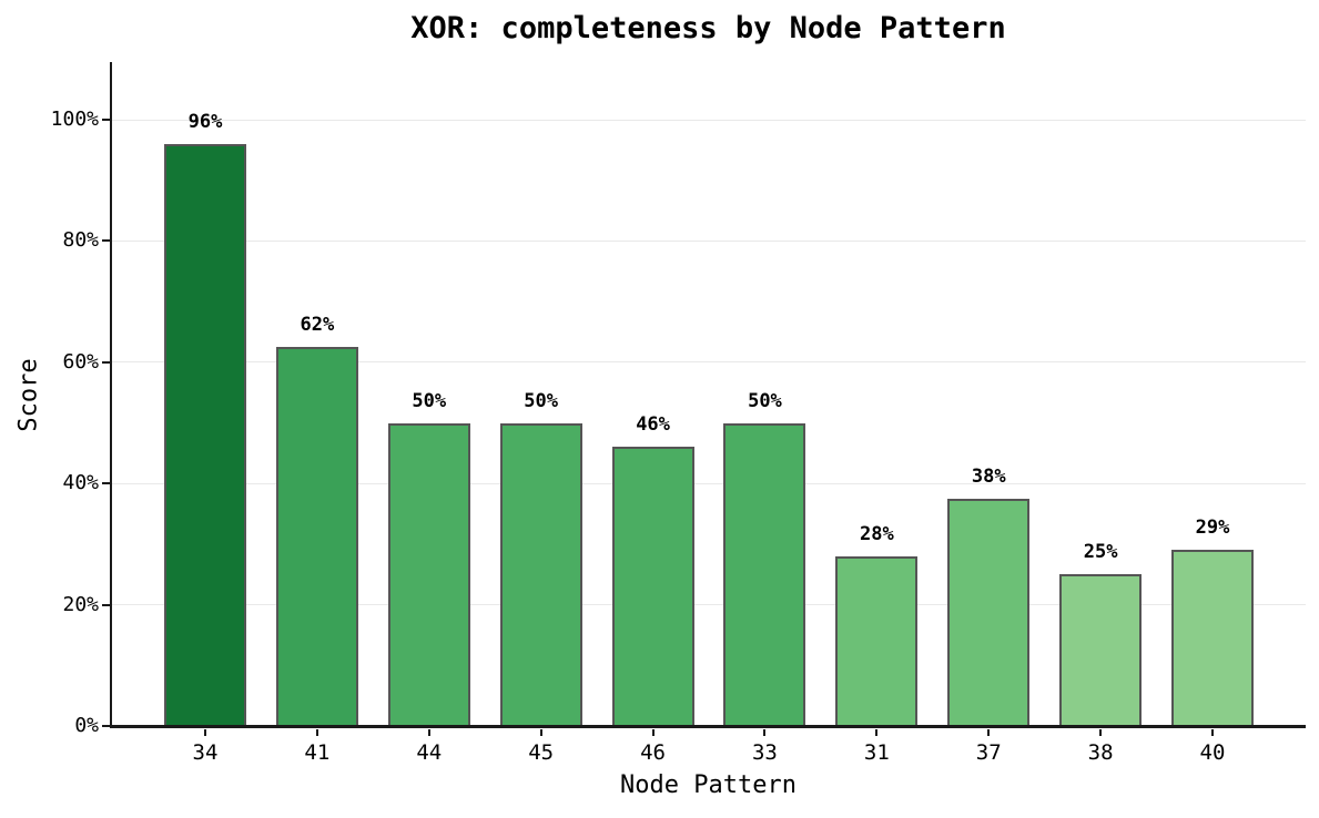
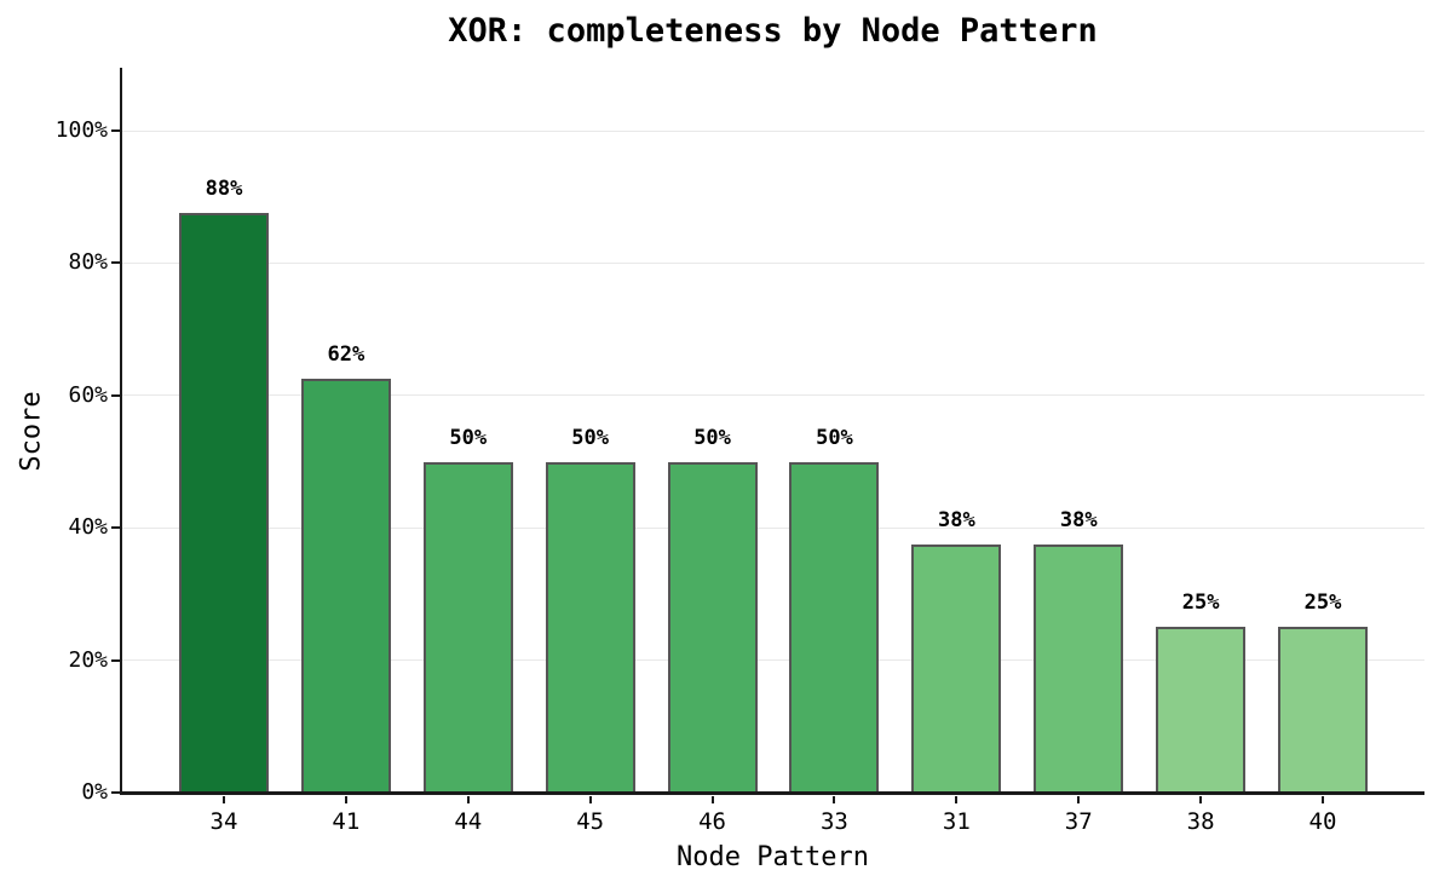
34: 96% -> 88%
46: 46% -> 50%
31: 28% -> 38%
40: 29% -> 25%
